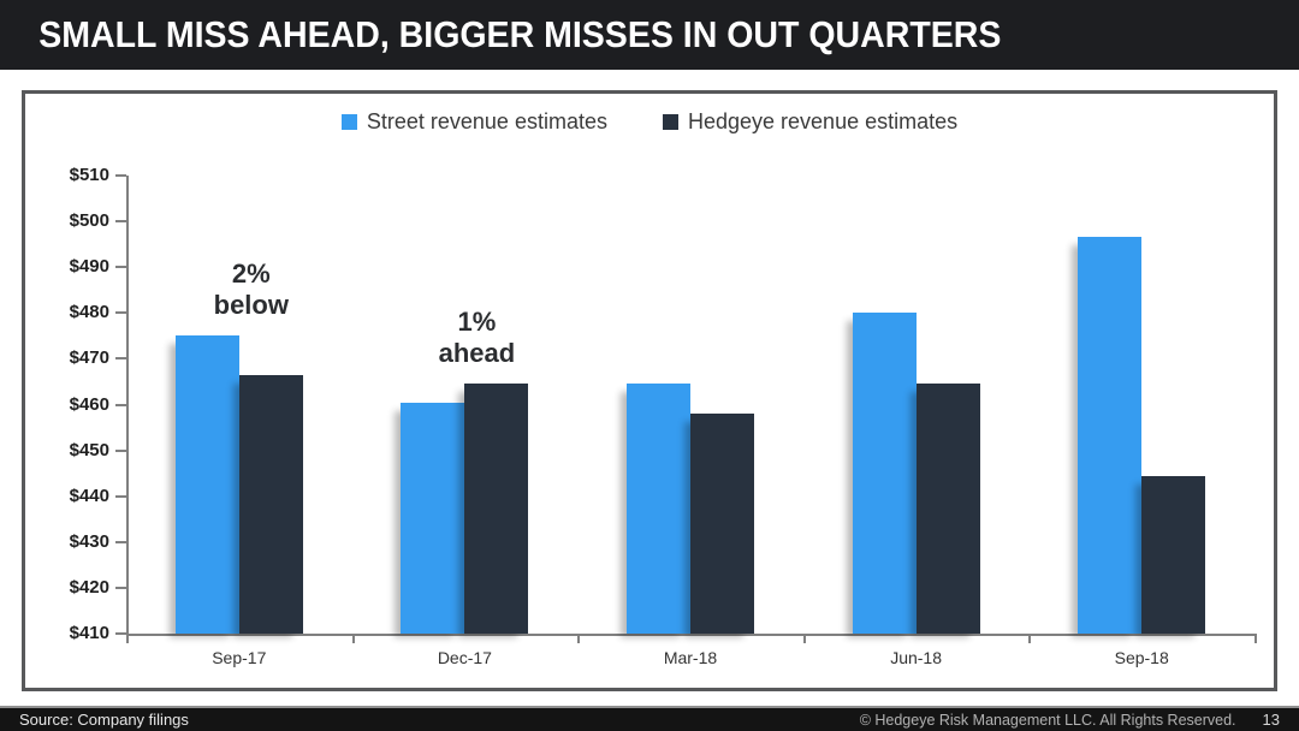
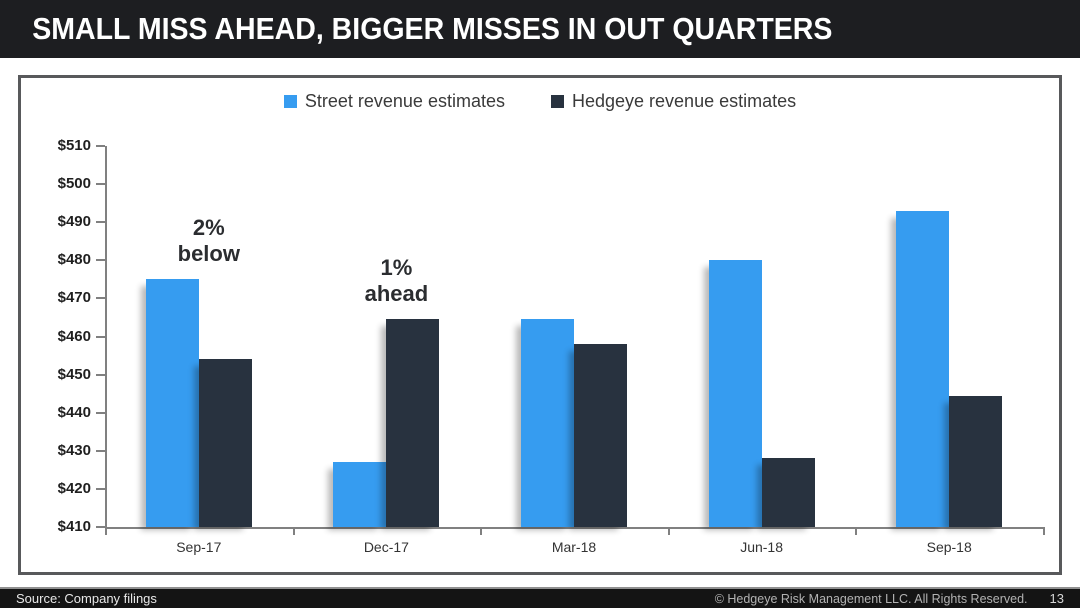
Hedgeye revenue estimates/Sep-17: $466 -> $454
Street revenue estimates/Dec-17: $460 -> $427
Hedgeye revenue estimates/Jun-18: $464 -> $428
Street revenue estimates/Sep-18: $496 -> $493
